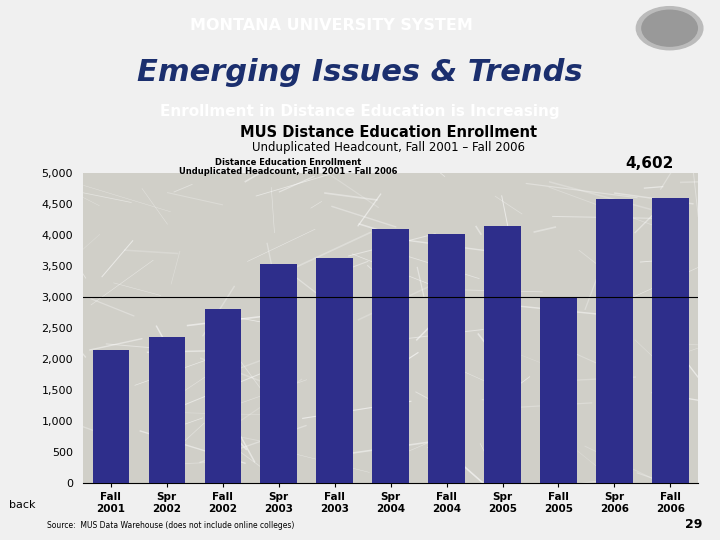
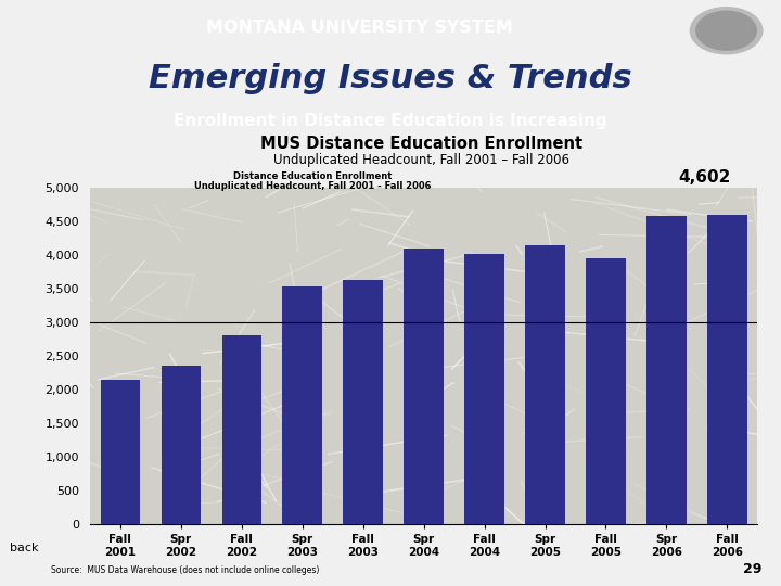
Fall 2005: 2,980 -> 3,950
